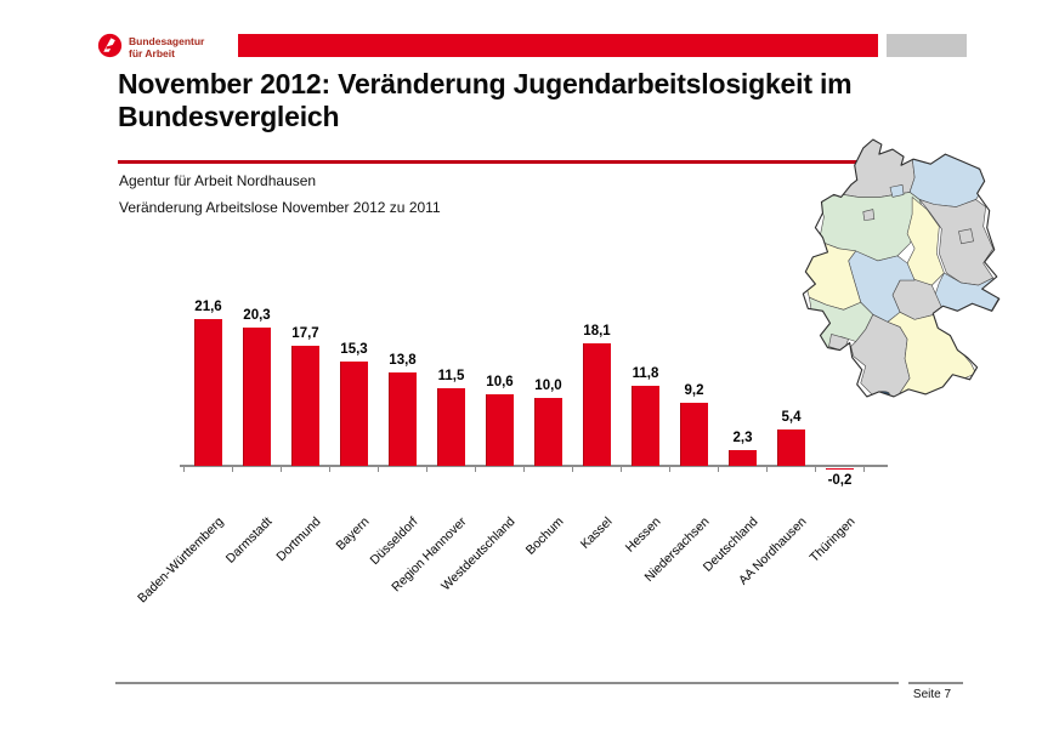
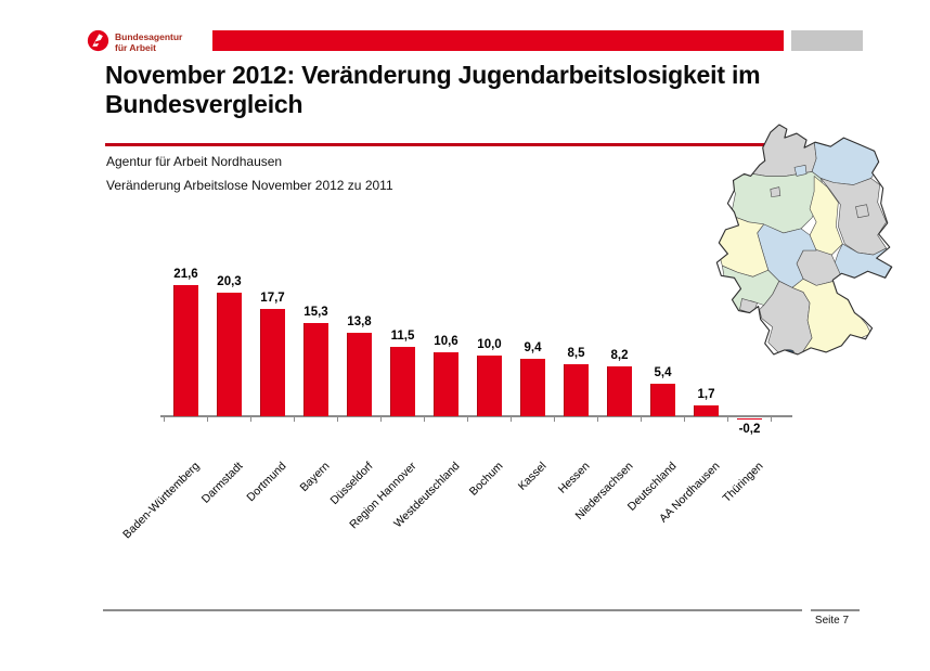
Kassel: 18,1 -> 9,4
Hessen: 11,8 -> 8,5
Niedersachsen: 9,2 -> 8,2
Deutschland: 2,3 -> 5,4
AA Nordhausen: 5,4 -> 1,7
